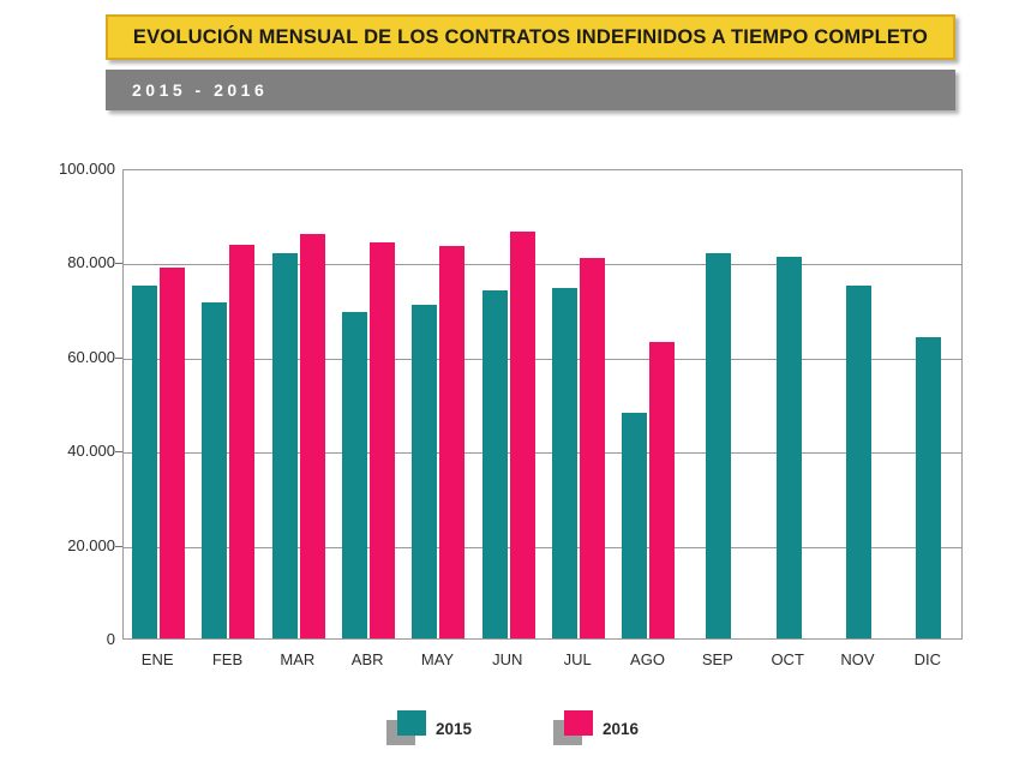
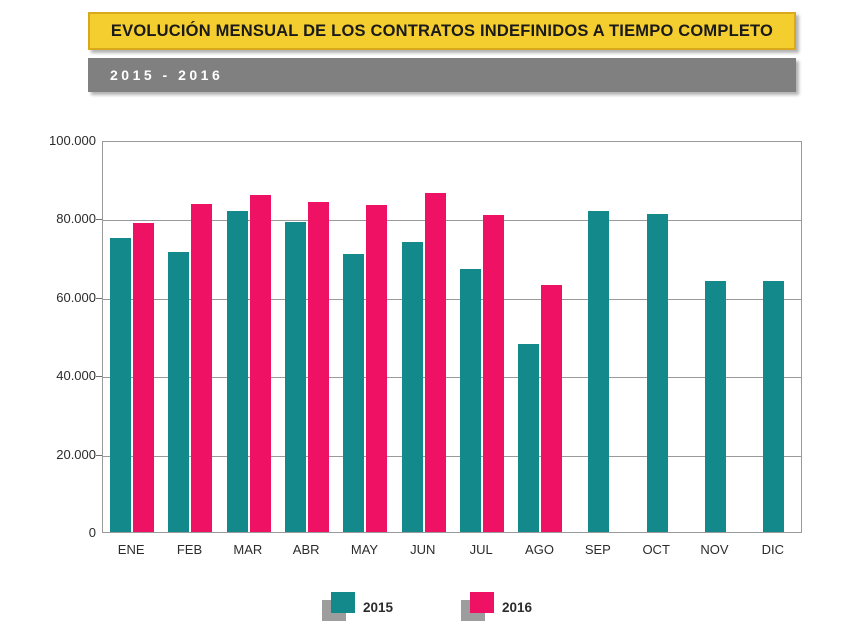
2015/ABR: 70000 -> 79000
2015/JUL: 74000 -> 67000
2015/NOV: 75000 -> 64000
